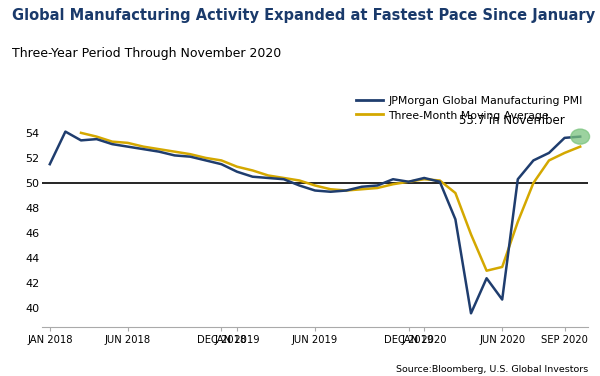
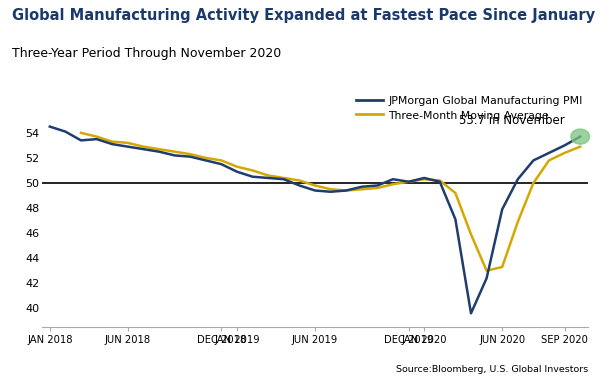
JPMorgan Global Manufacturing PMI/JAN 2018: 51.5 -> 54.5
JPMorgan Global Manufacturing PMI/JUN 2020: 40.7 -> 47.9
JPMorgan Global Manufacturing PMI/SEP 2020: 53.6 -> 53.0
